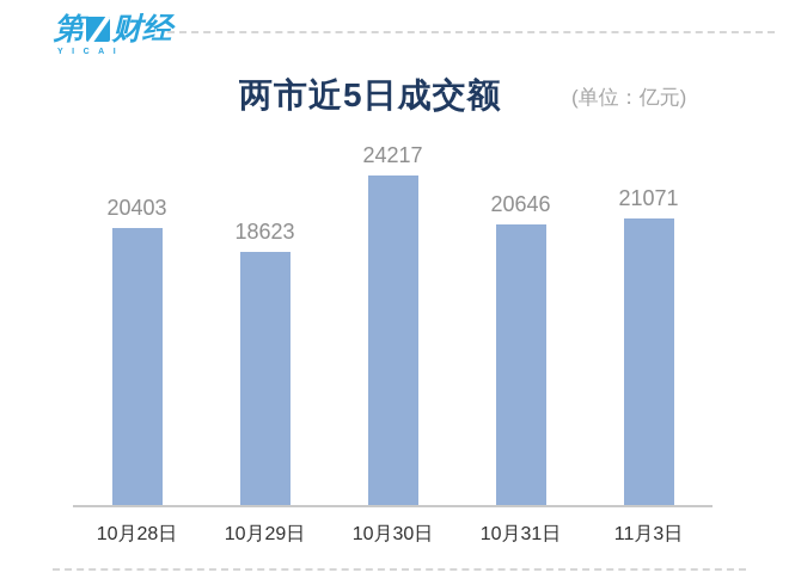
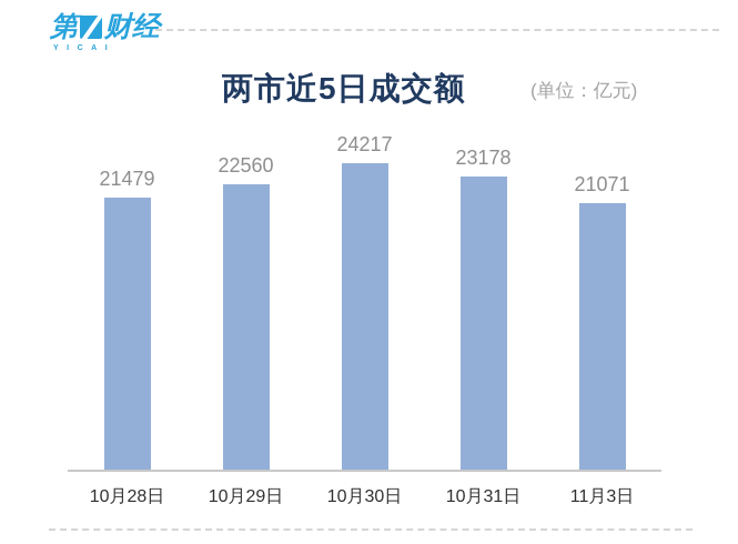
10月28日: 20403 -> 21479
10月29日: 18623 -> 22560
10月31日: 20646 -> 23178
